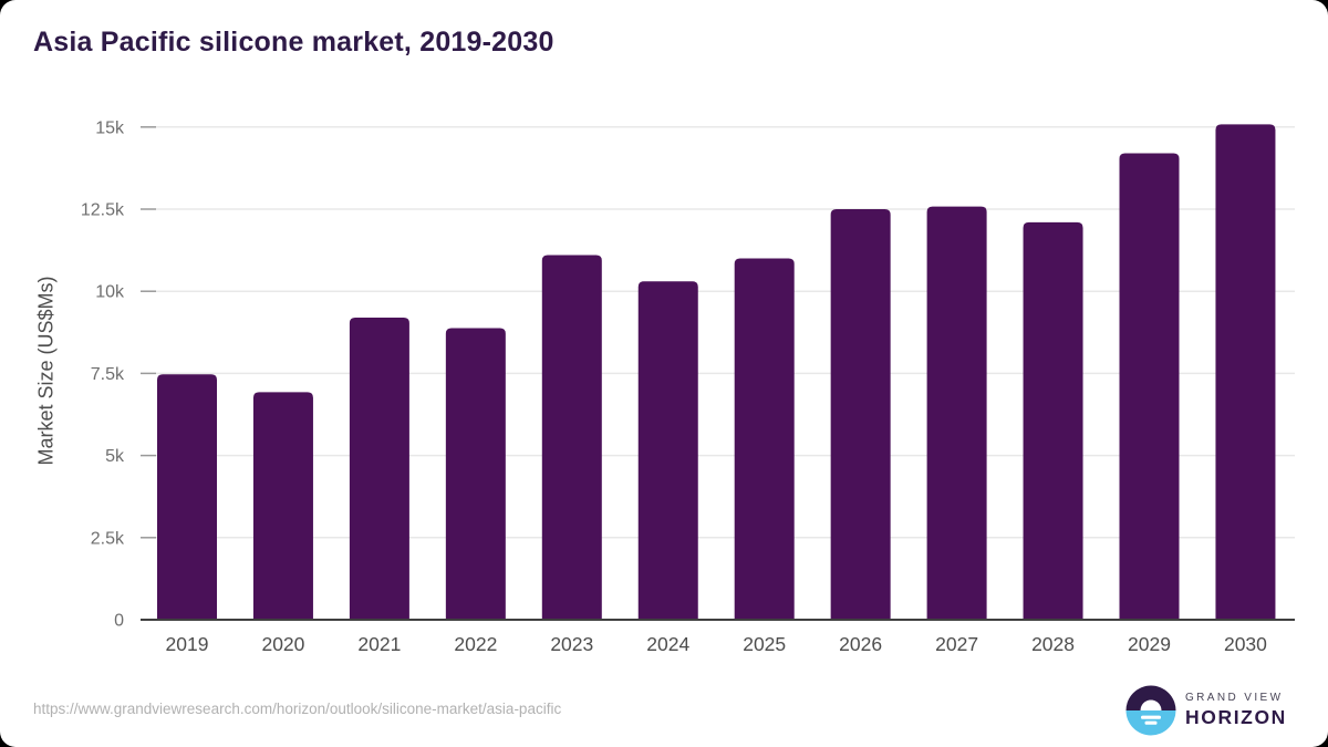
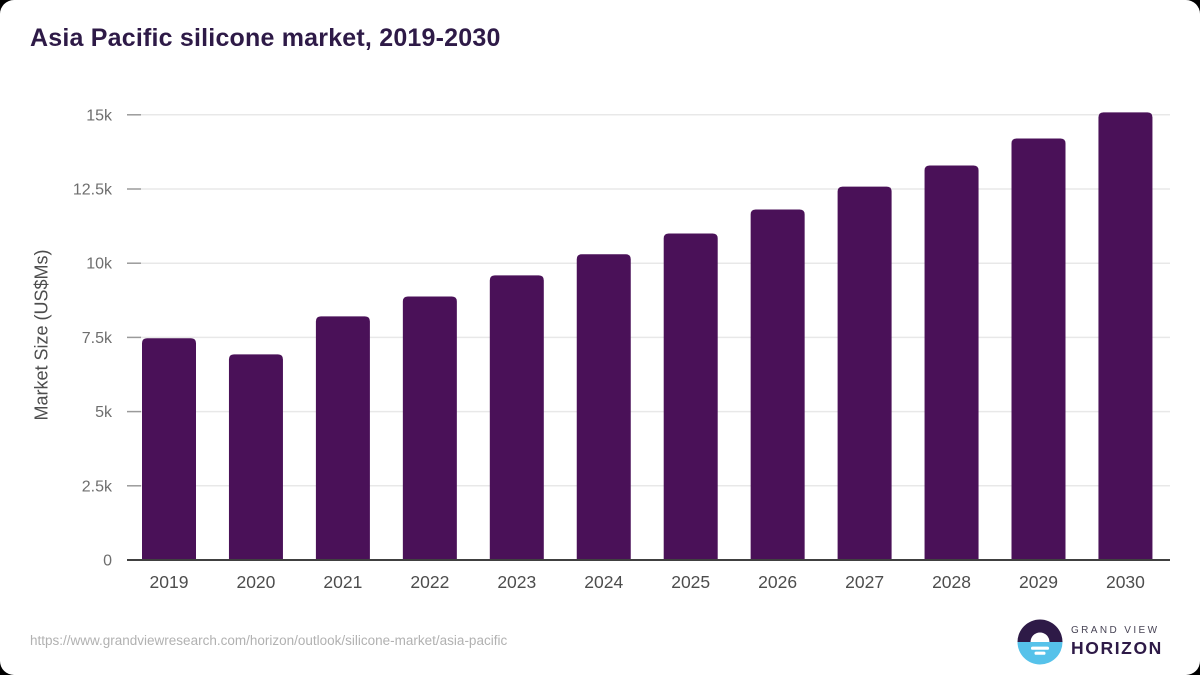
2021: 9.2k -> 8.2k
2023: 11.1k -> 9.6k
2026: 12.5k -> 11.8k
2028: 12.1k -> 13.3k
